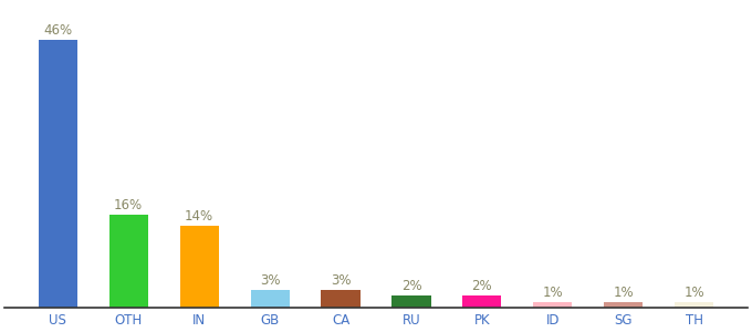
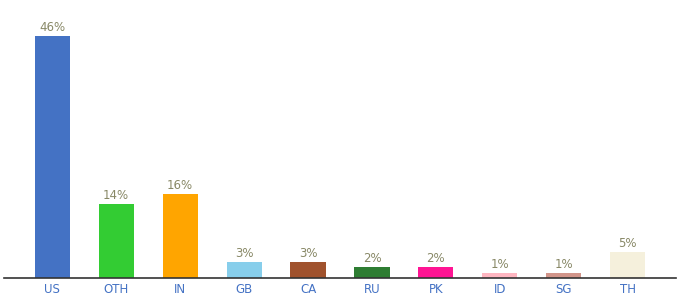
OTH: 16% -> 14%
IN: 14% -> 16%
TH: 1% -> 5%
